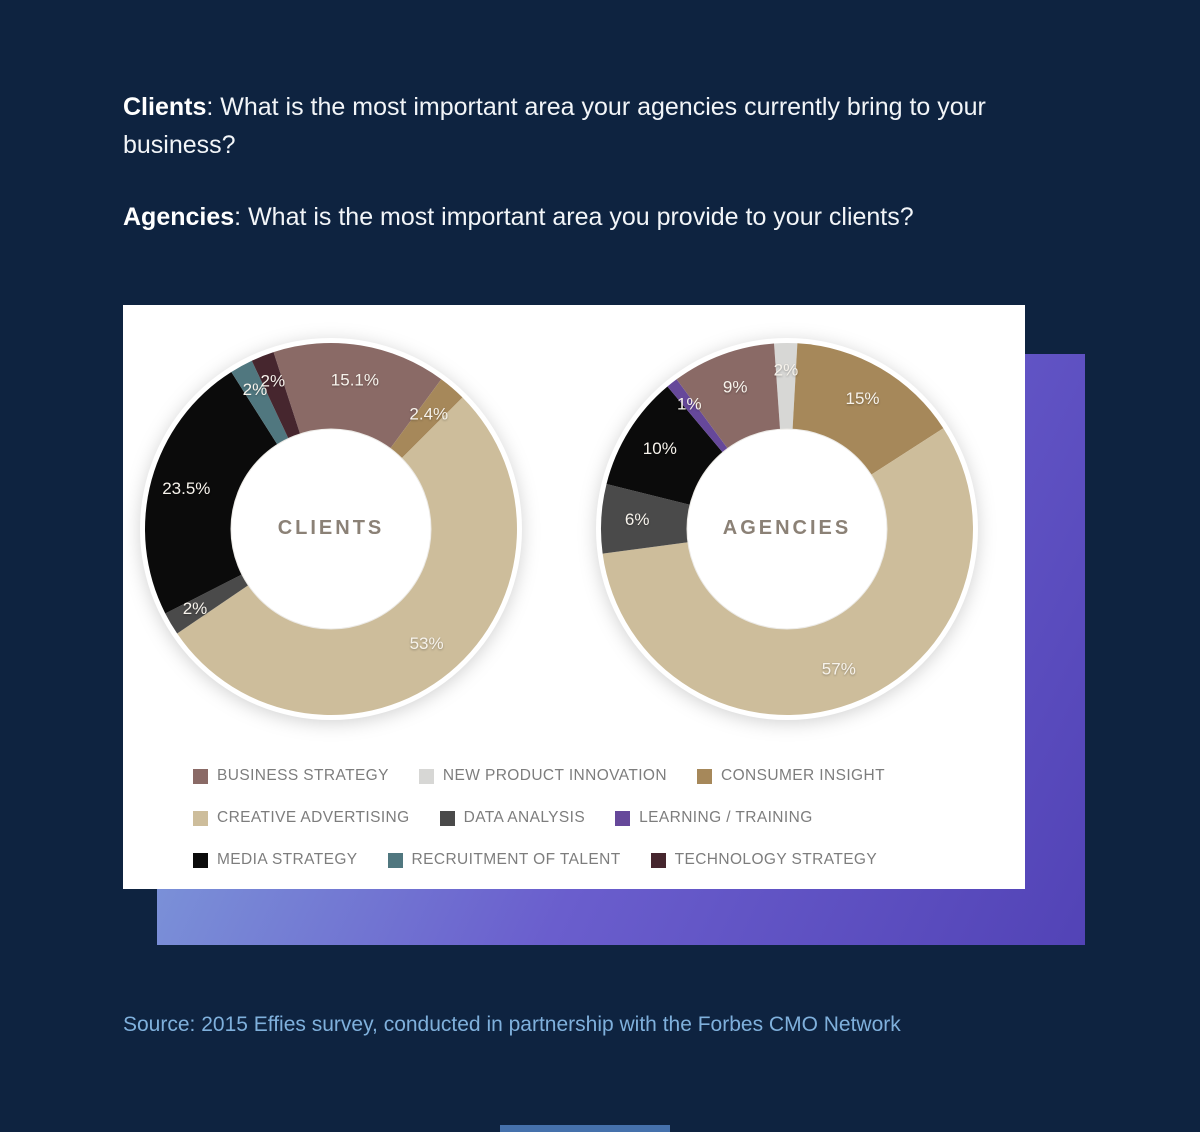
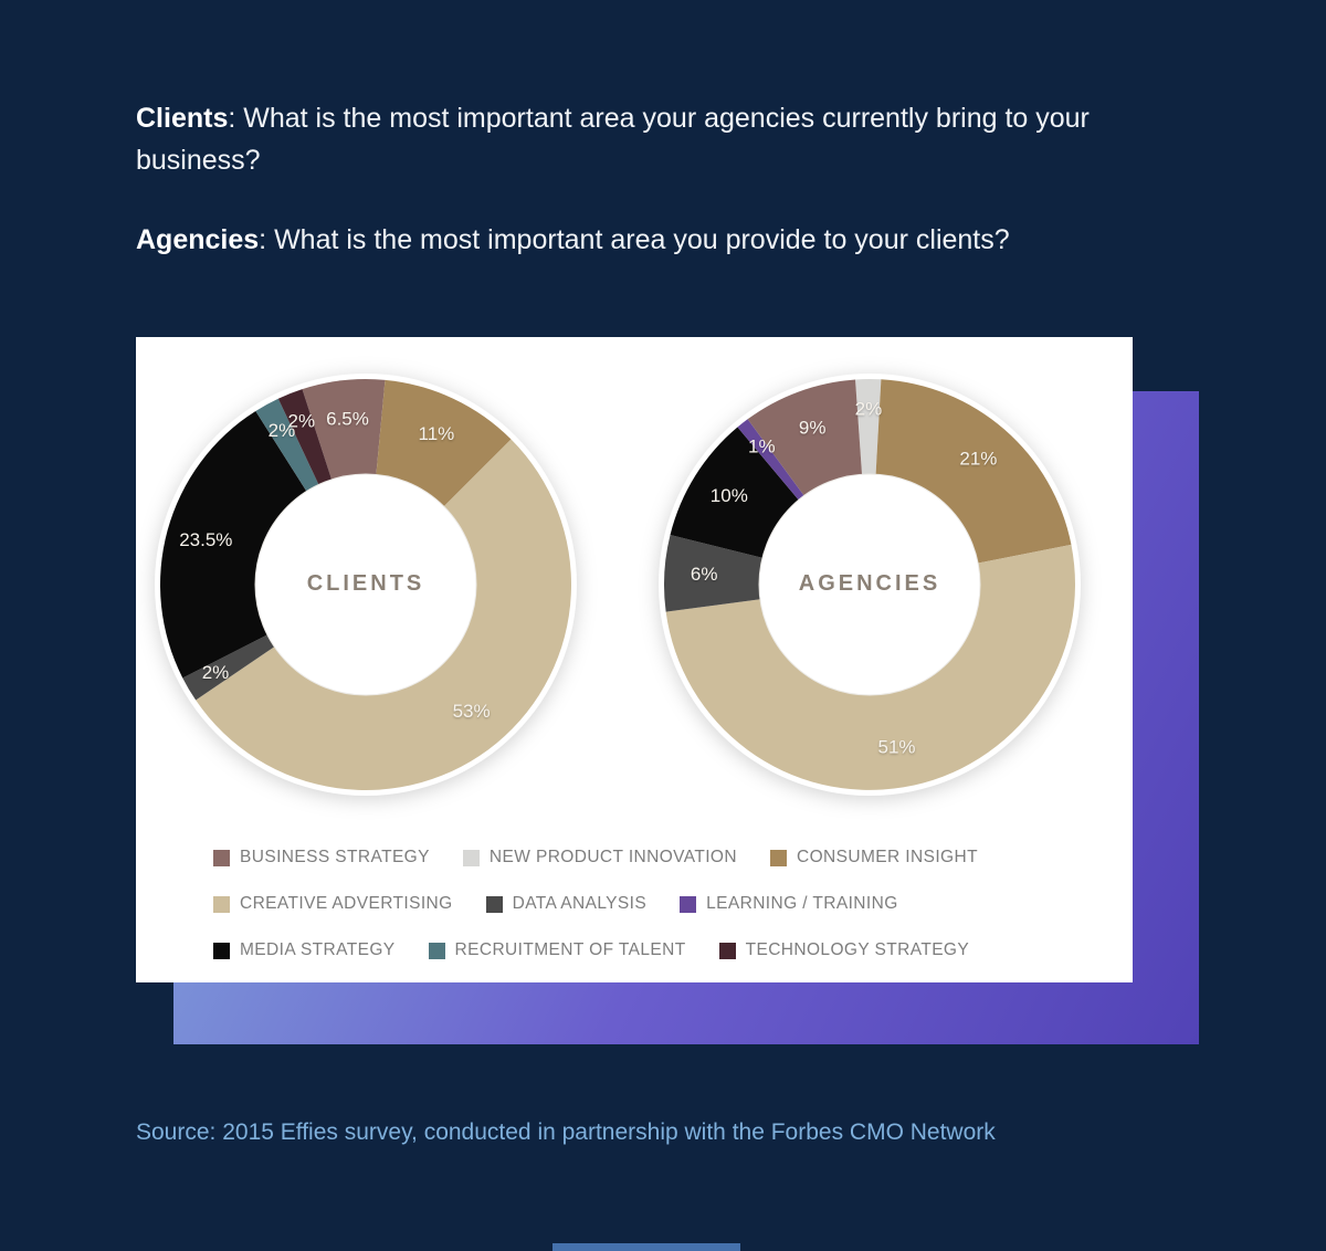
CLIENTS/BUSINESS STRATEGY: 15.1% -> 6.5%
CLIENTS/CONSUMER INSIGHT: 2.4% -> 11%
AGENCIES/CONSUMER INSIGHT: 15% -> 21%
AGENCIES/CREATIVE ADVERTISING: 57% -> 51%
